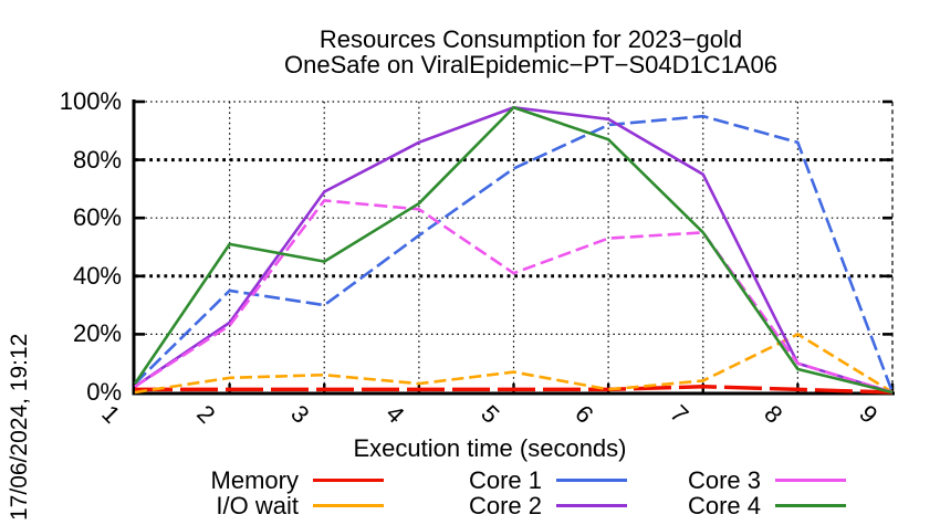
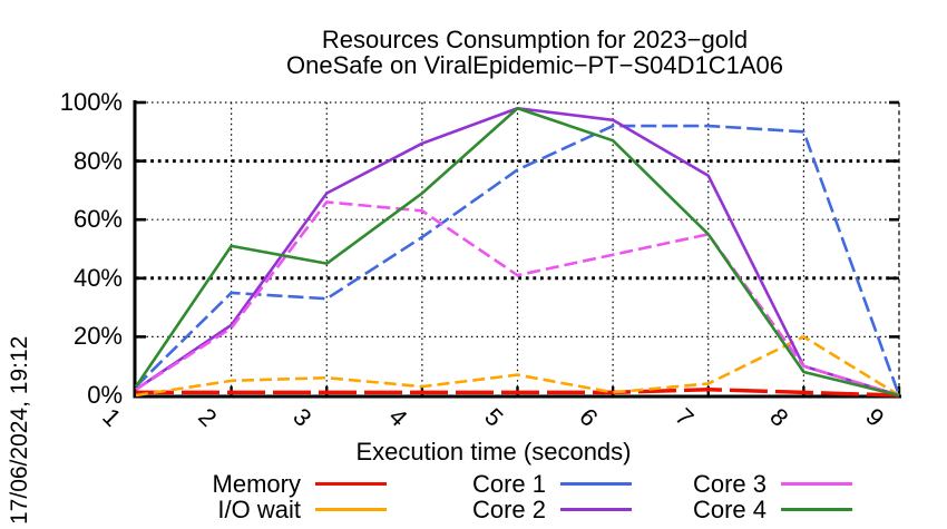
Core 1/3: 30% -> 33%
Core 4/4: 65% -> 69%
Core 3/6: 53% -> 48%
Core 1/7: 95% -> 92%
Core 1/8: 86% -> 90%
